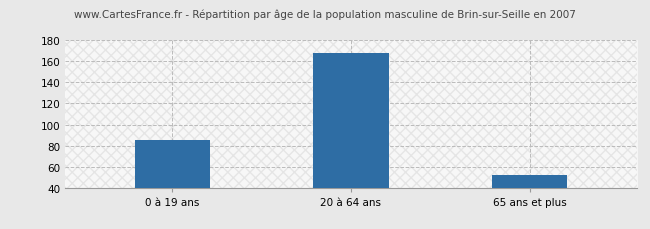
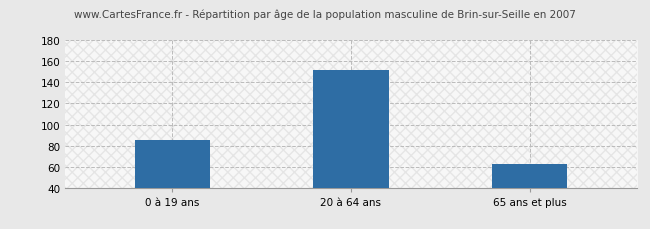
20 à 64 ans: 168 -> 152
65 ans et plus: 52 -> 62
